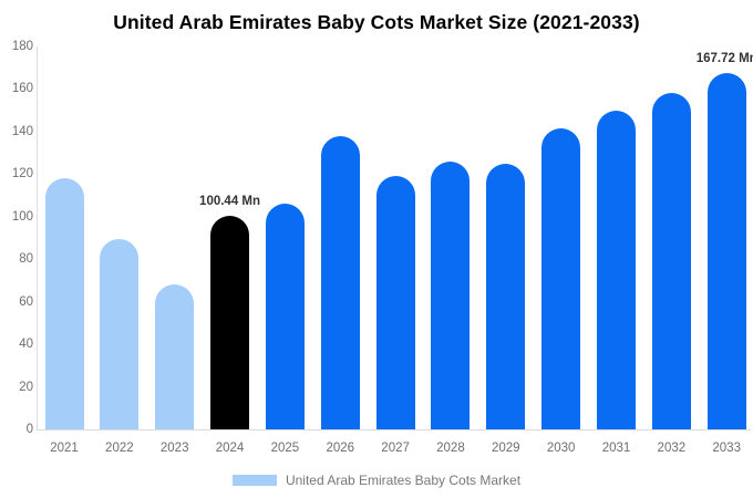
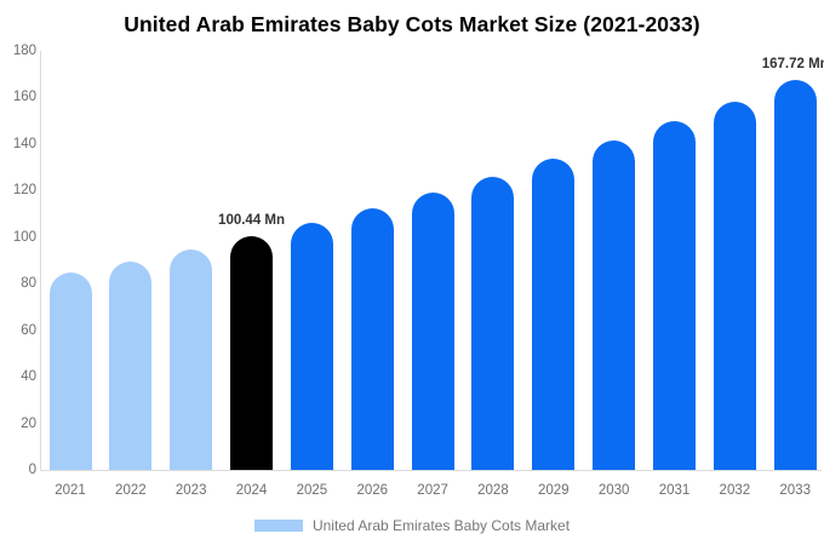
2021: 118 -> 85
2023: 68 -> 95
2026: 138 -> 113
2029: 125 -> 134
